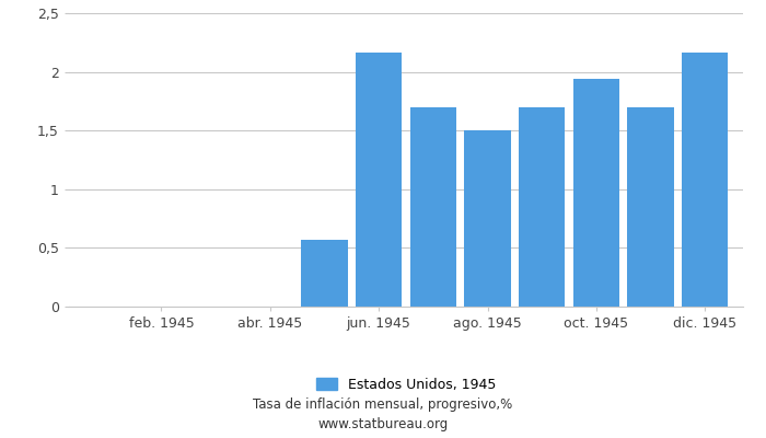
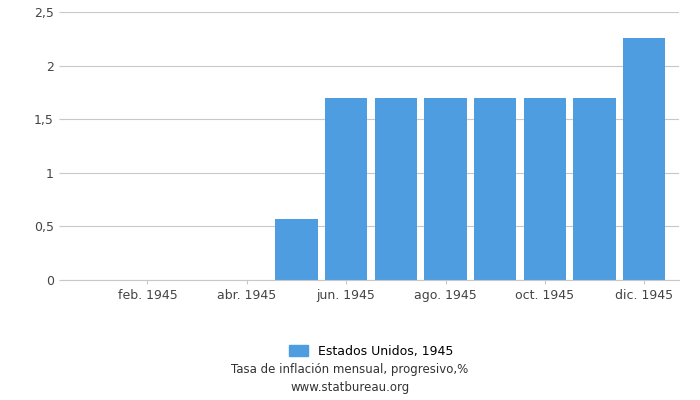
jun. 1945: 2,16 -> 1,70
ago. 1945: 1,50 -> 1,70
oct. 1945: 1,94 -> 1,70
dic. 1945: 2,16 -> 2,26
